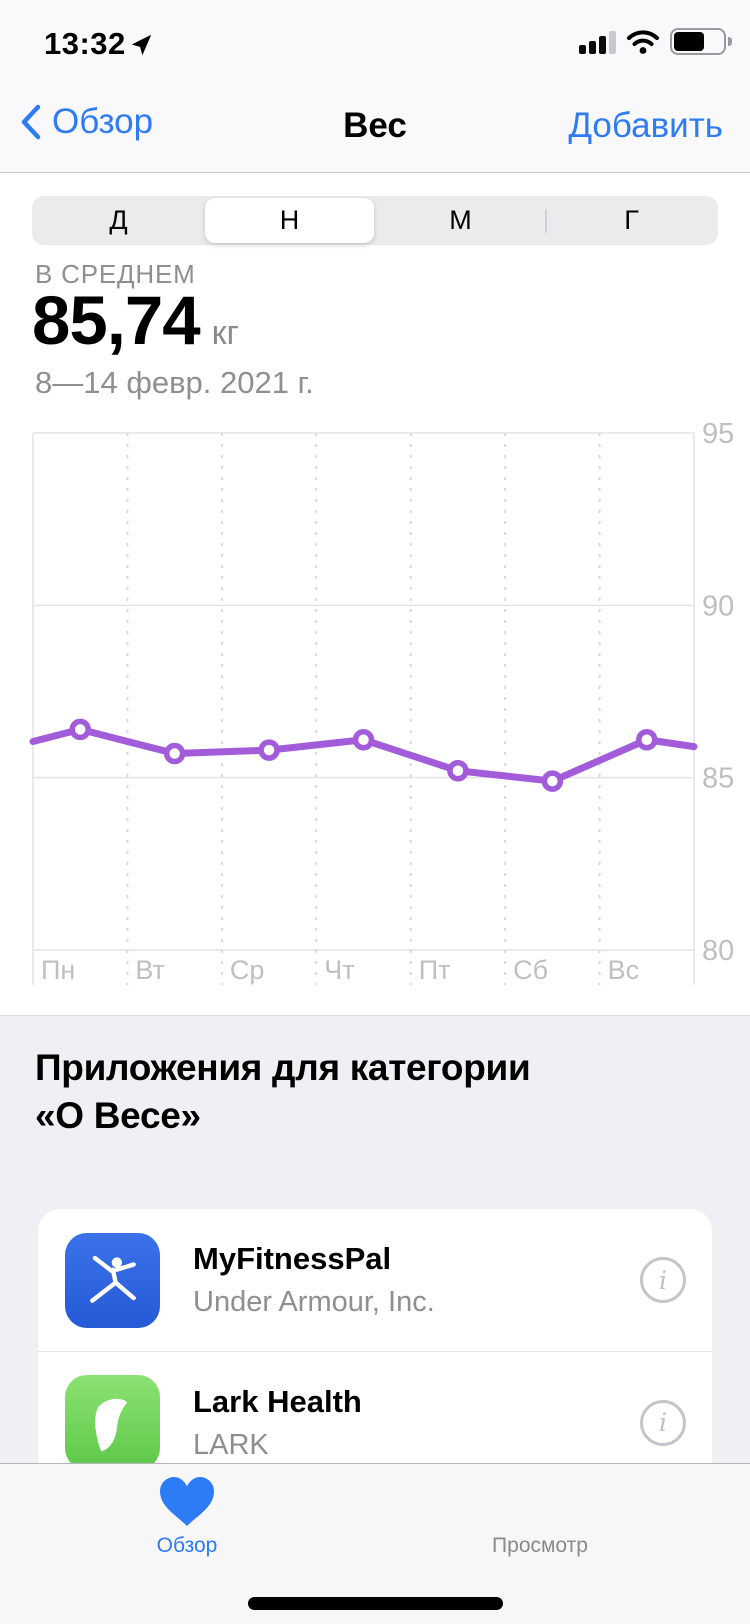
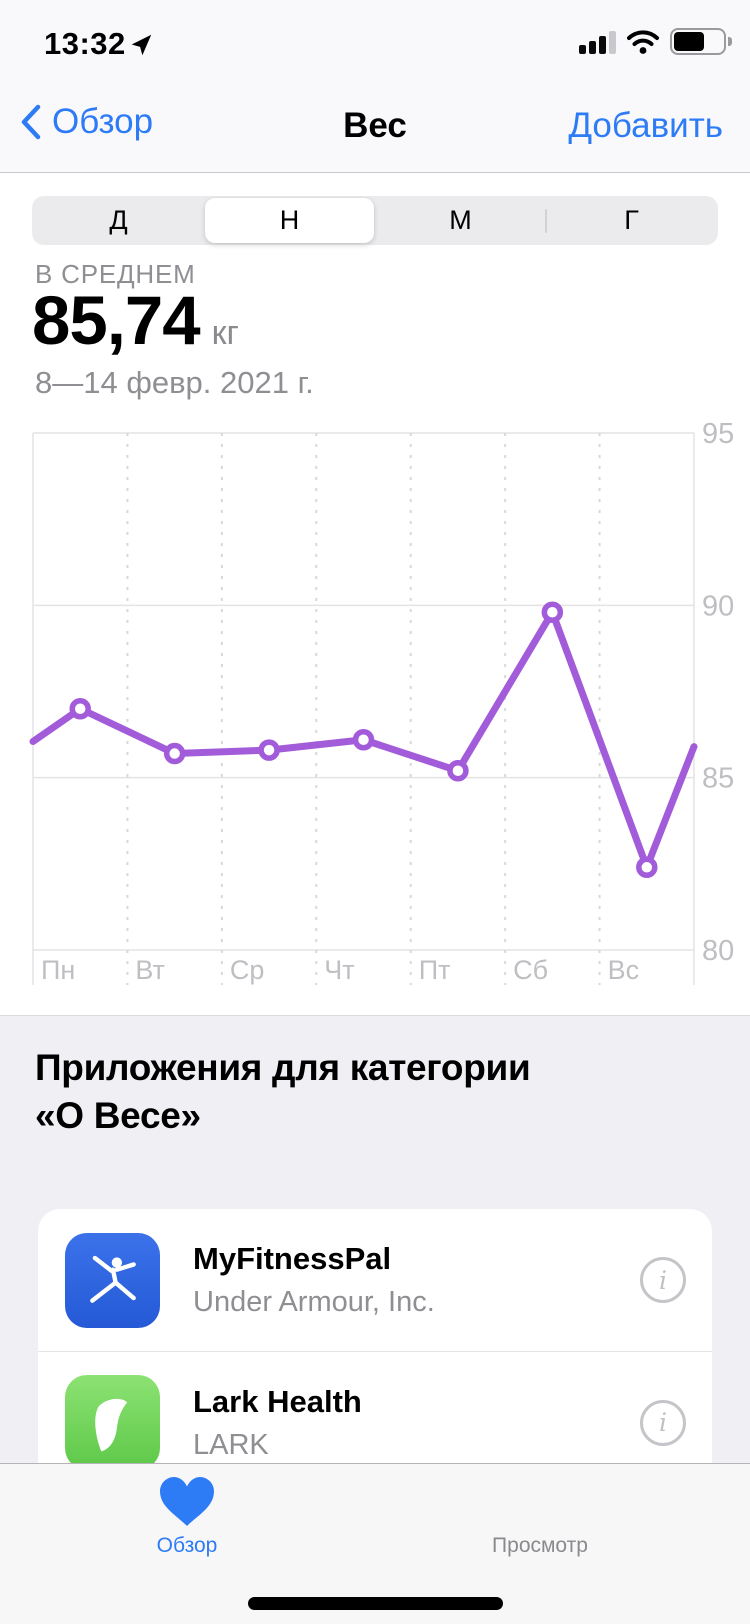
Пн: 86.4 -> 87.0
Сб: 84.9 -> 89.8
Вс: 86.1 -> 82.4
